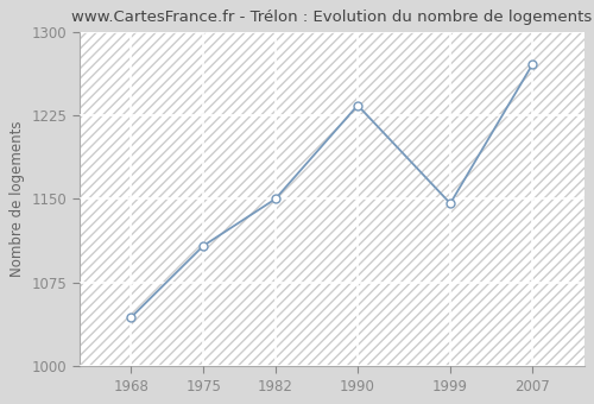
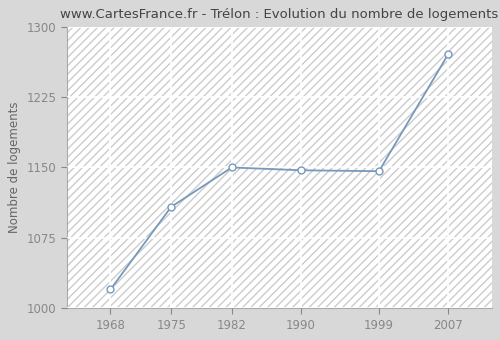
1968: 1044 -> 1020
1990: 1234 -> 1147
